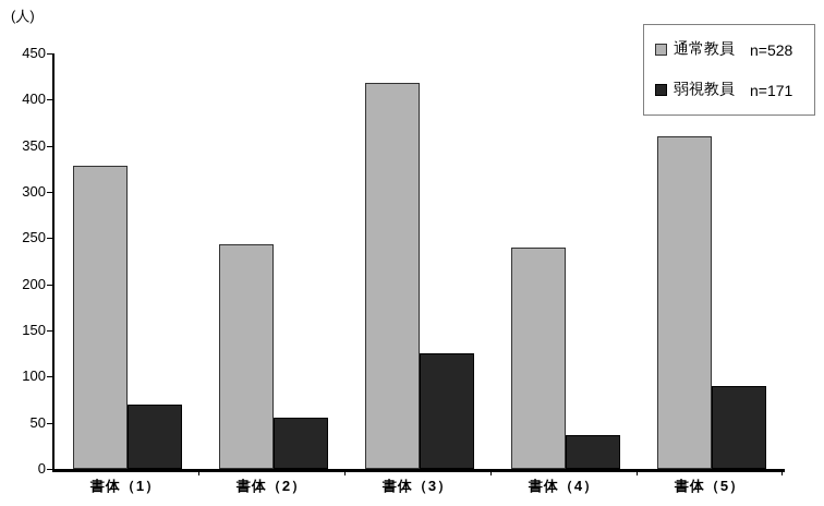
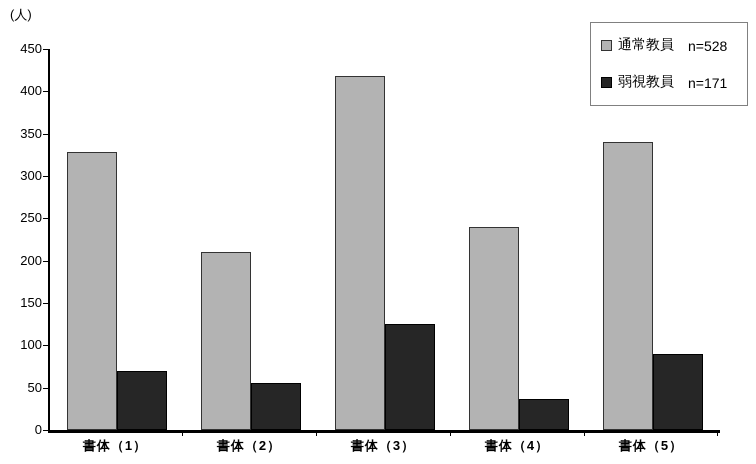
通常教員/書体（2）: 240 -> 210
通常教員/書体（5）: 360 -> 340
